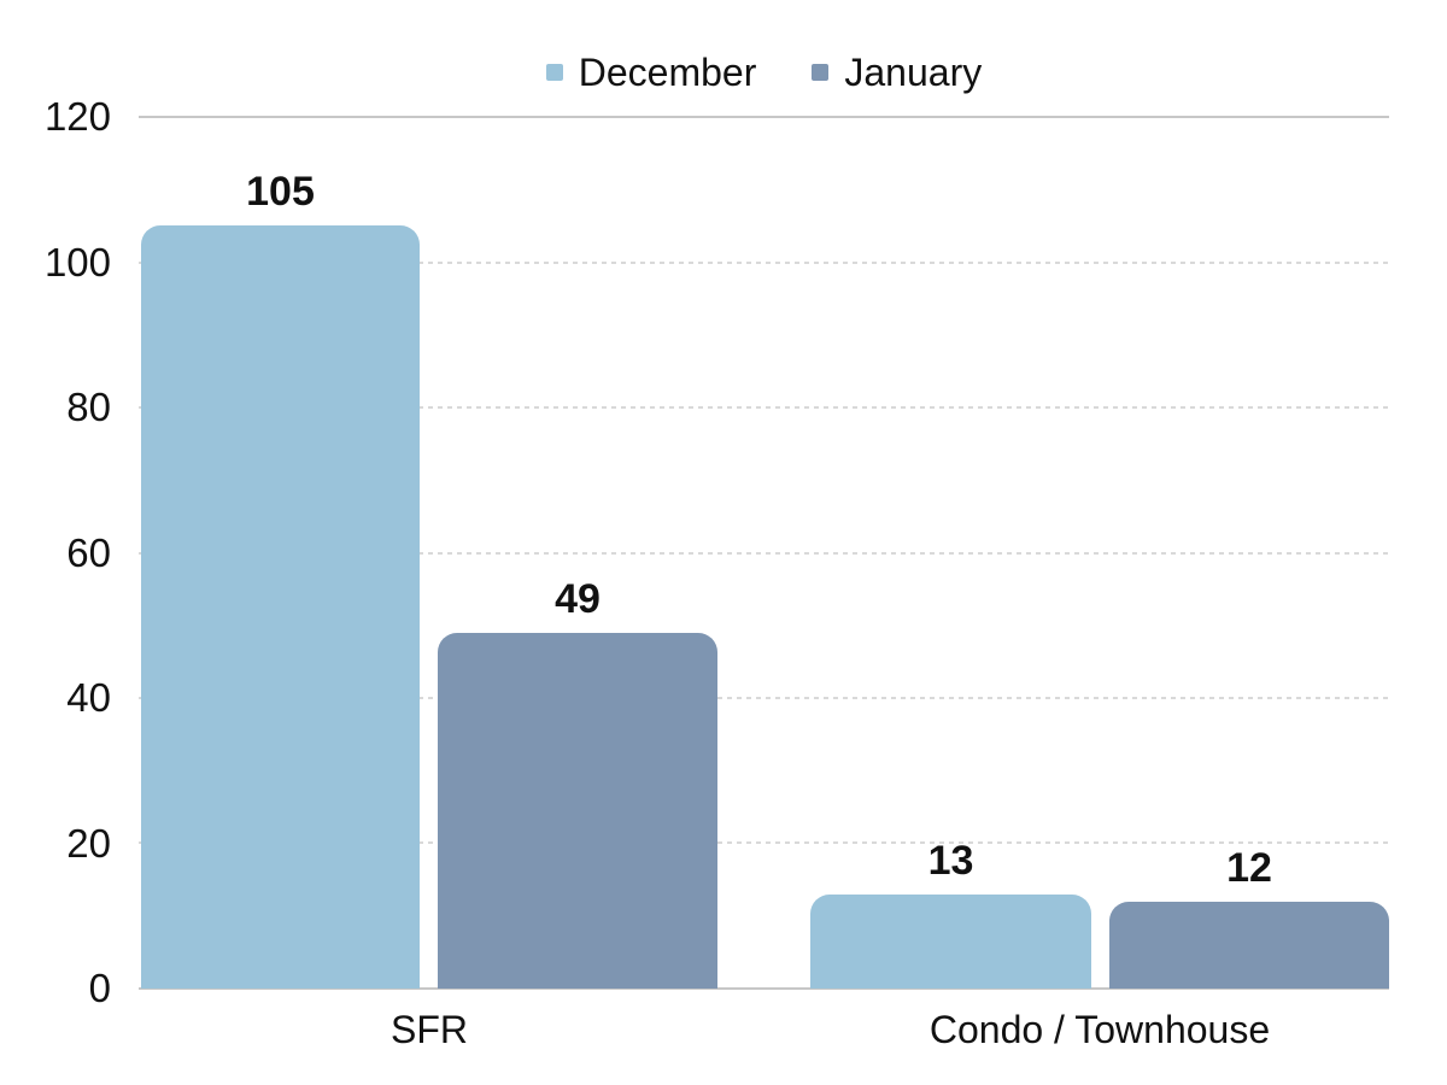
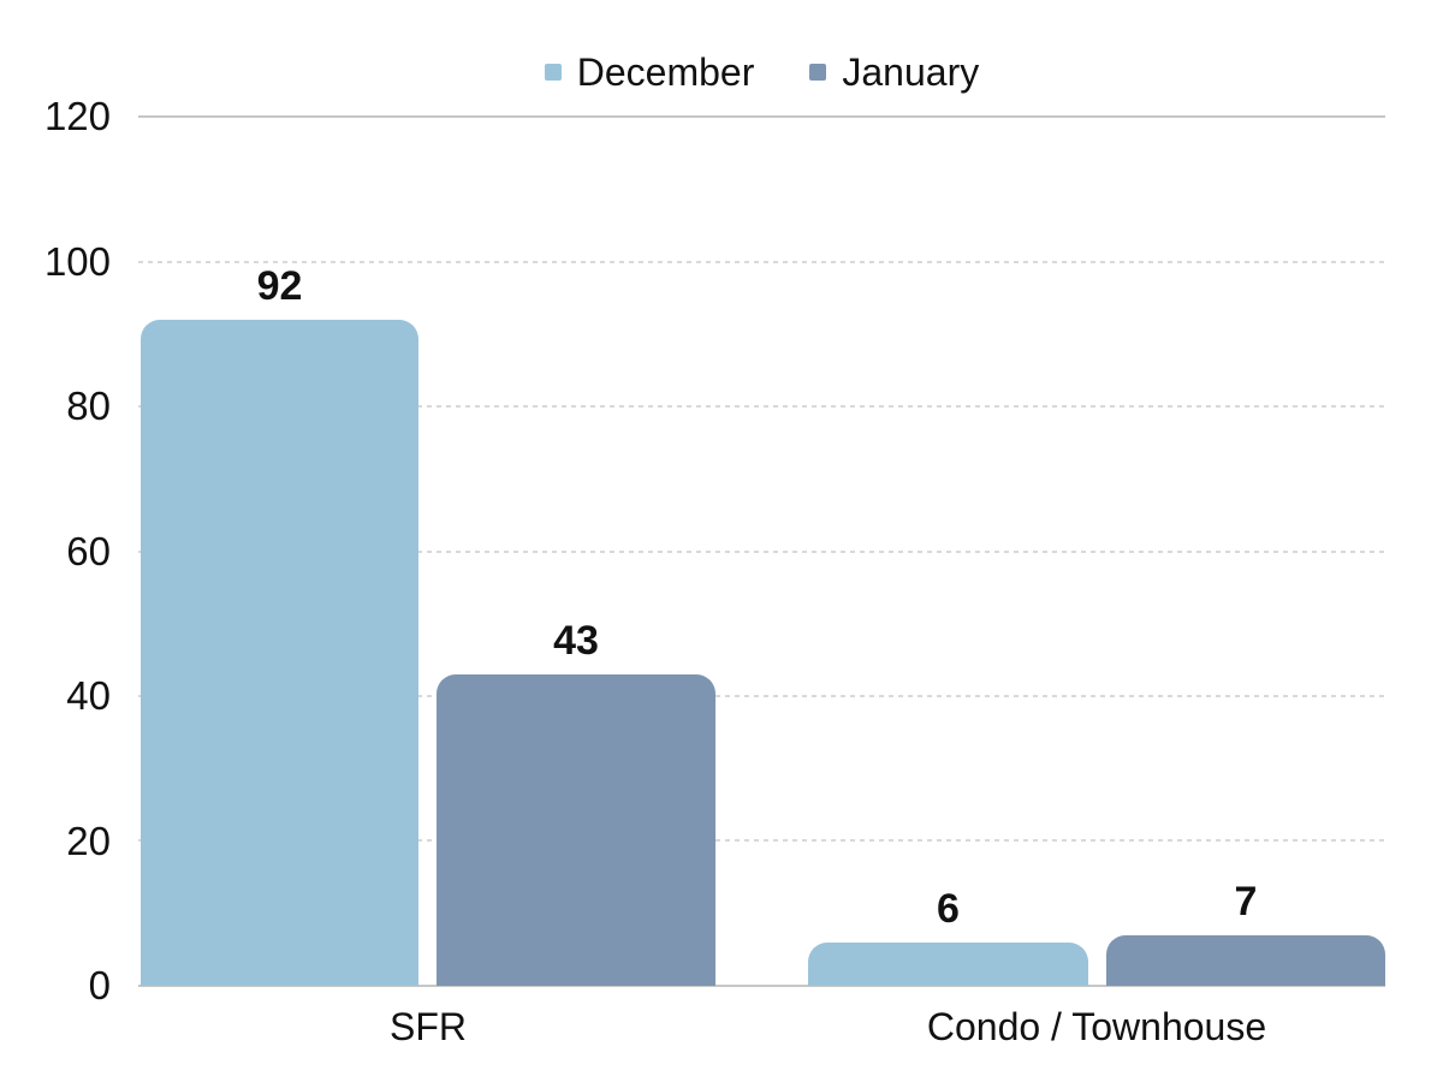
December/SFR: 105 -> 92
January/SFR: 49 -> 43
December/Condo / Townhouse: 13 -> 6
January/Condo / Townhouse: 12 -> 7
